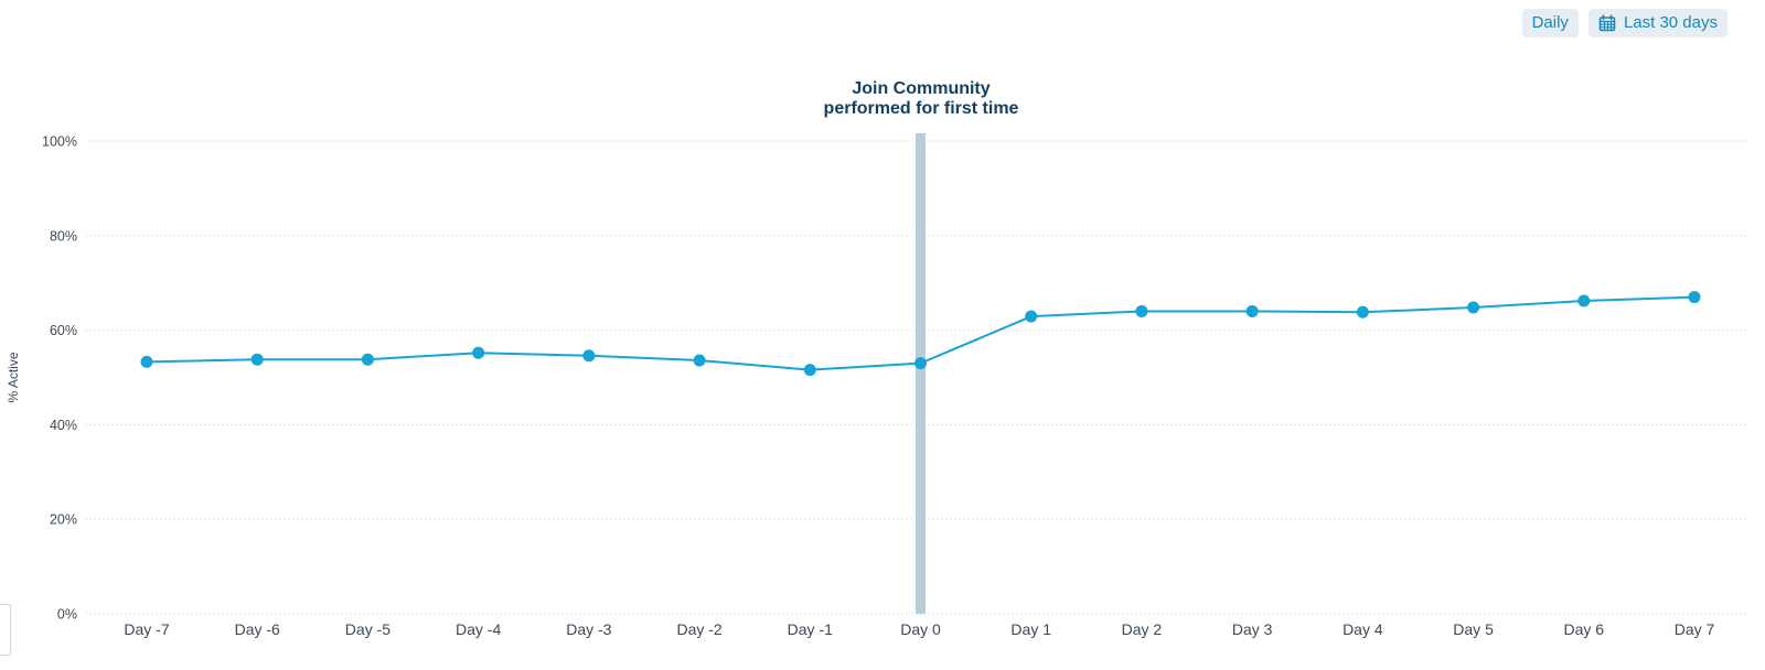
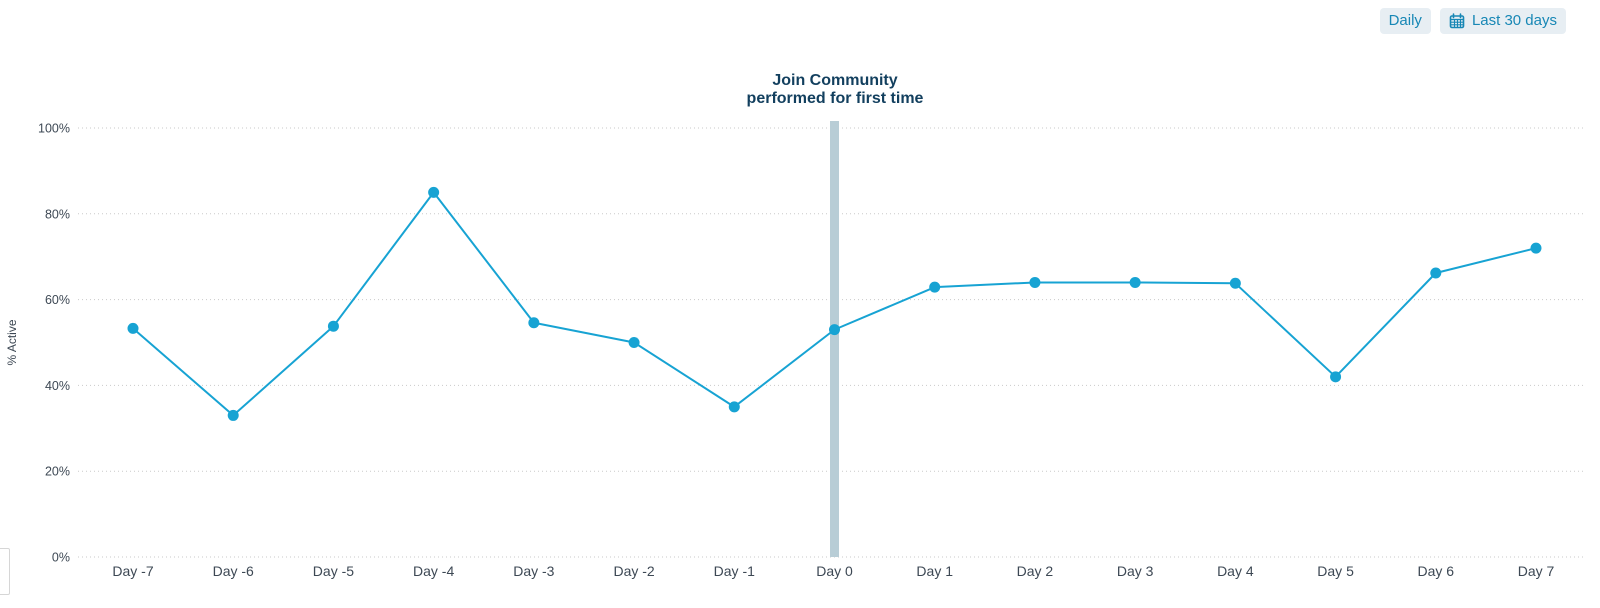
Day -6: 54% -> 33%
Day -4: 55% -> 85%
Day -2: 54% -> 50%
Day -1: 52% -> 35%
Day 5: 65% -> 42%
Day 7: 67% -> 72%
